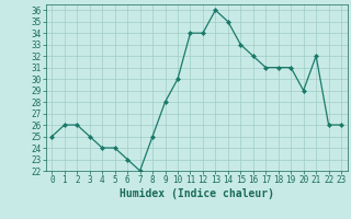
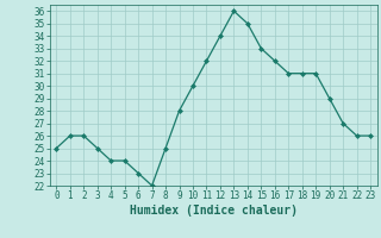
11: 34 -> 32
21: 32 -> 27
